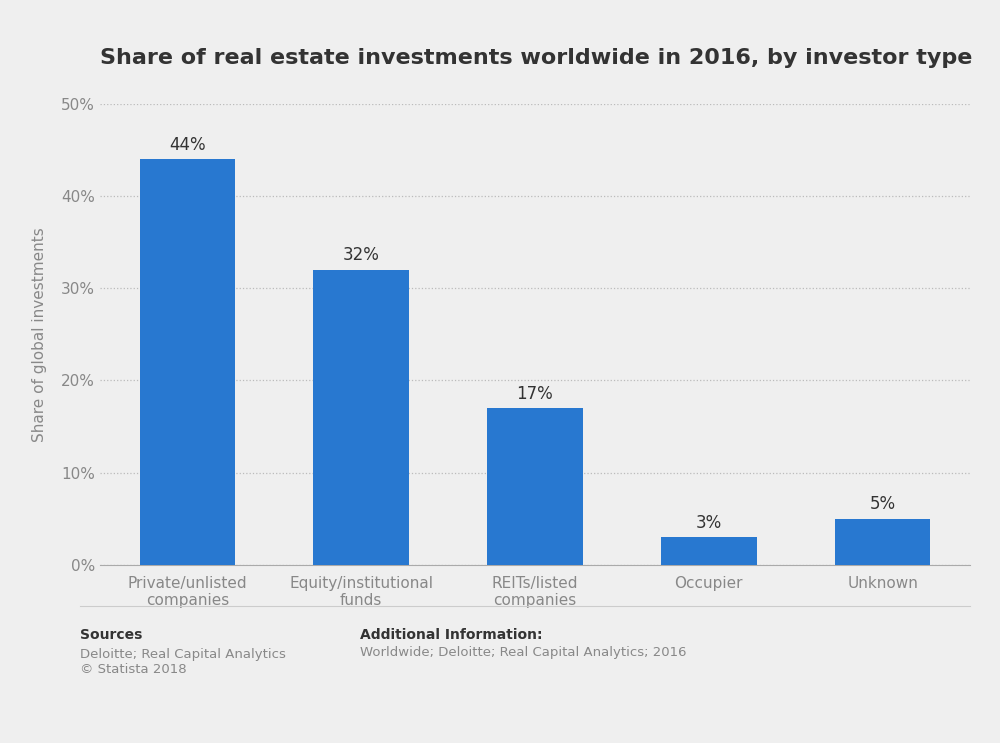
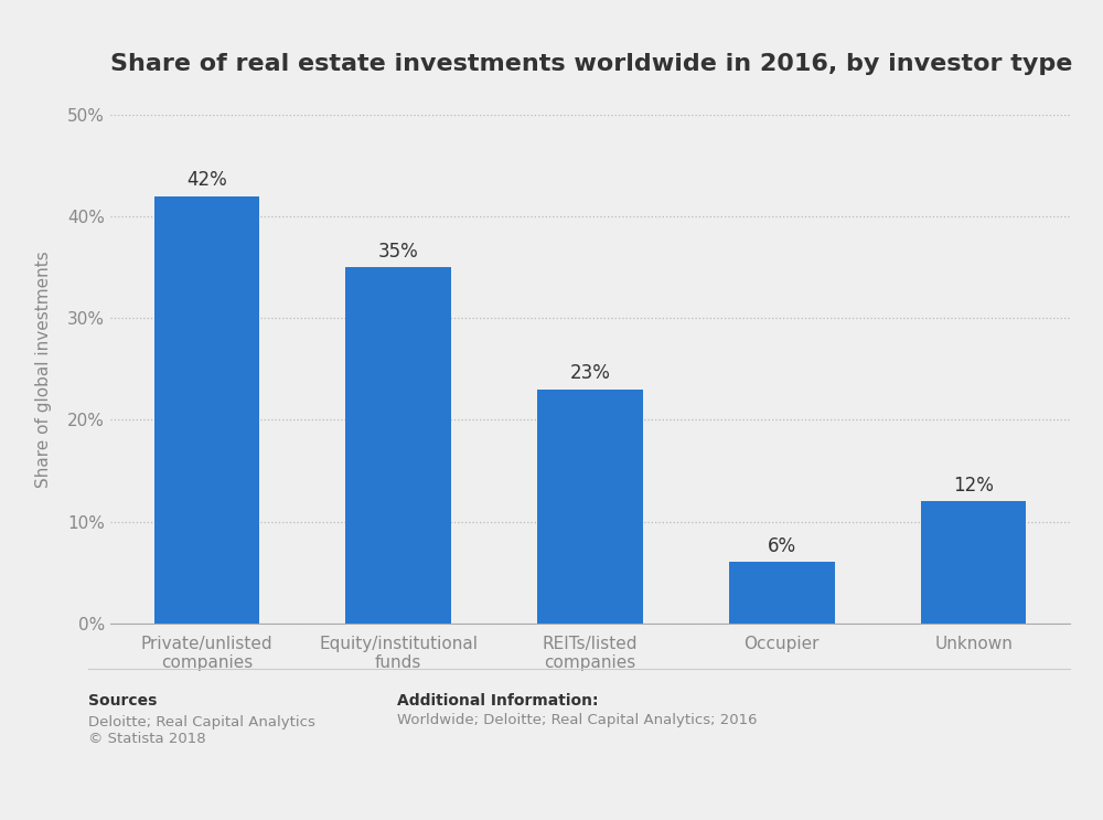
Private/unlisted companies: 44% -> 42%
Equity/institutional funds: 32% -> 35%
REITs/listed companies: 17% -> 23%
Occupier: 3% -> 6%
Unknown: 5% -> 12%
